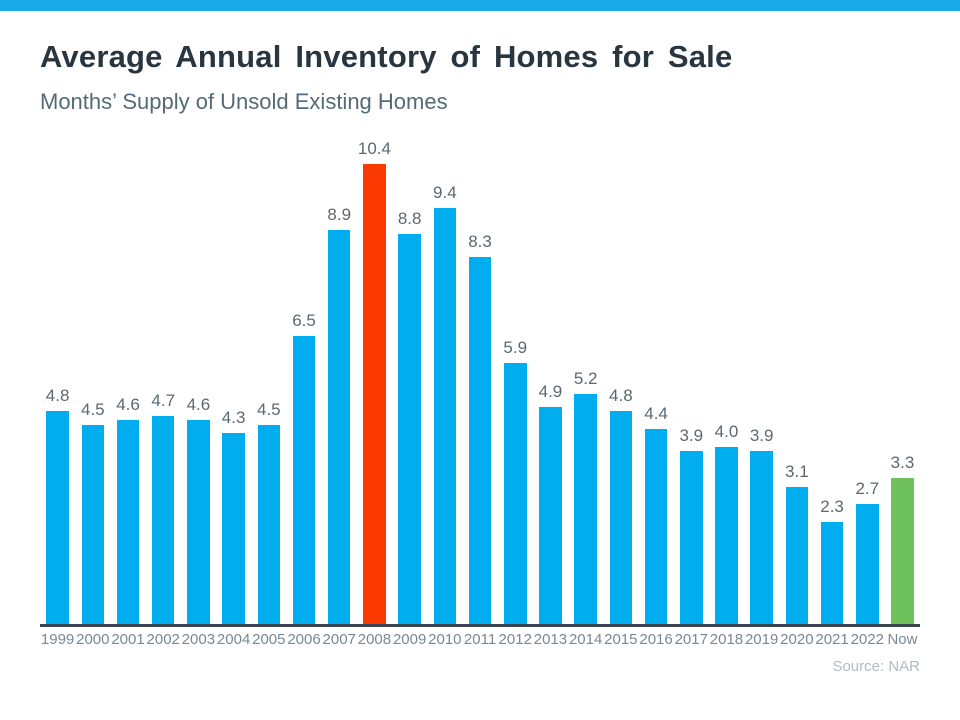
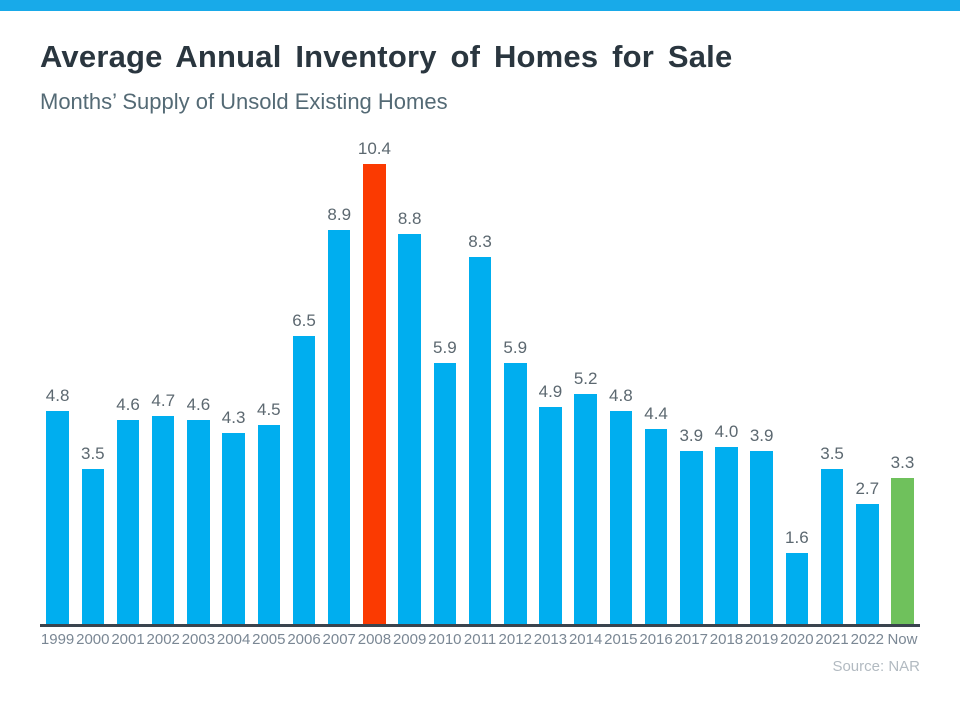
2000: 4.5 -> 3.5
2010: 9.4 -> 5.9
2020: 3.1 -> 1.6
2021: 2.3 -> 3.5
